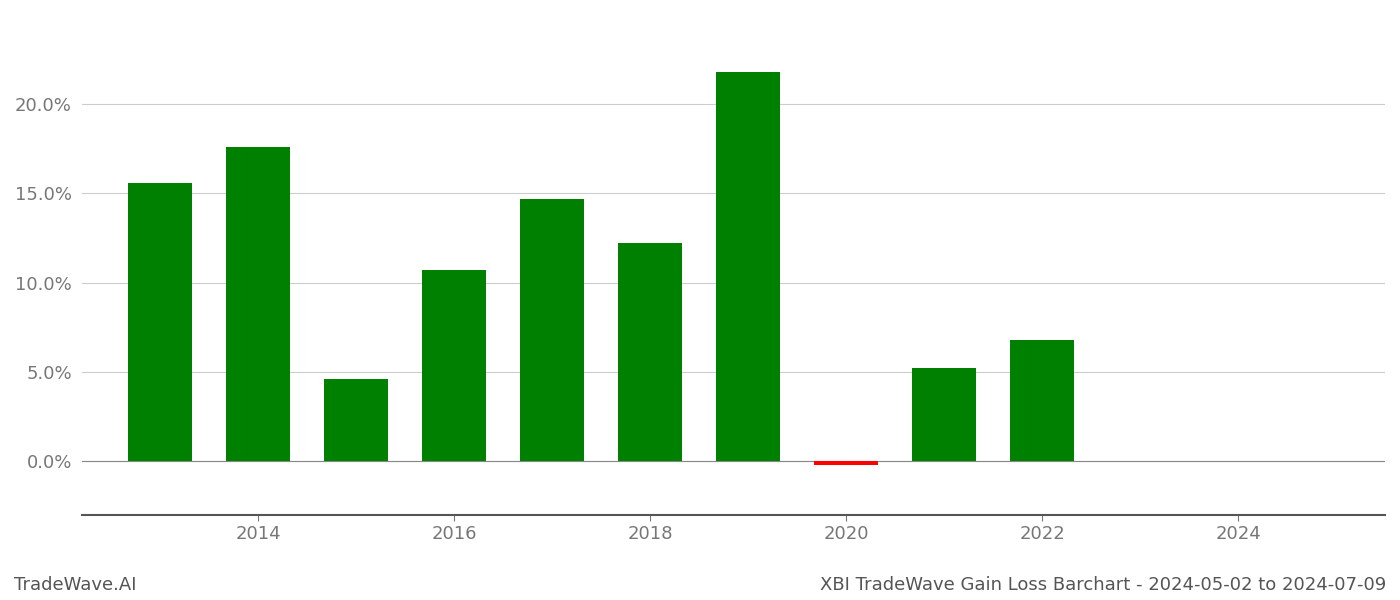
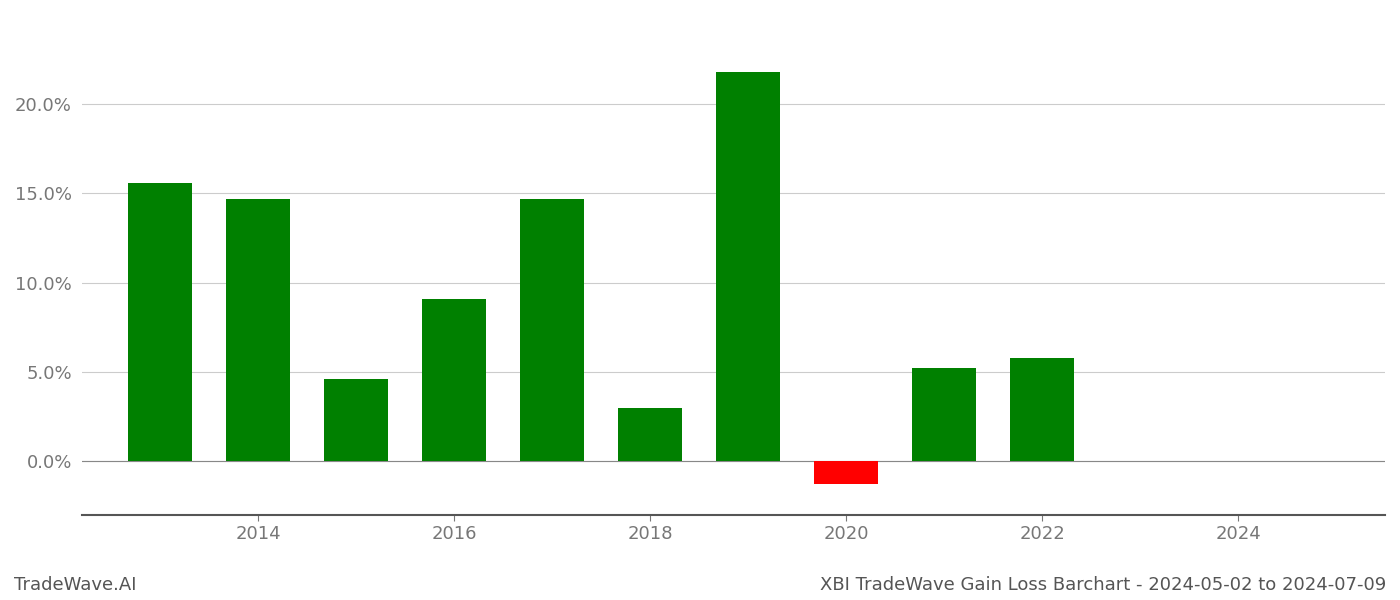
2014: 17.6% -> 14.7%
2016: 10.7% -> 9.1%
2018: 12.2% -> 3.0%
2020: -0.2% -> -1.3%
2022: 6.8% -> 5.8%
